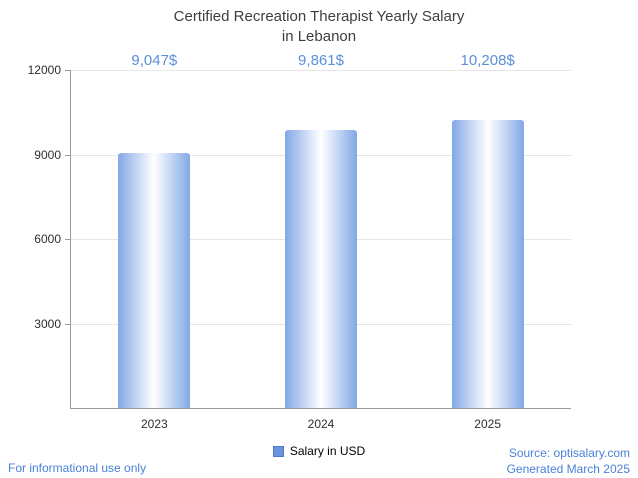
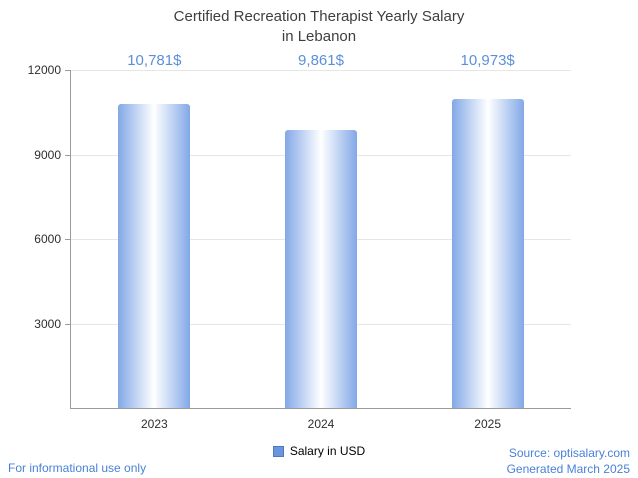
2023: 9,047 -> 10,781
2025: 10,208 -> 10,973
